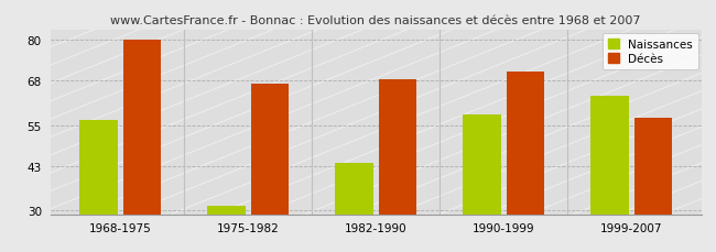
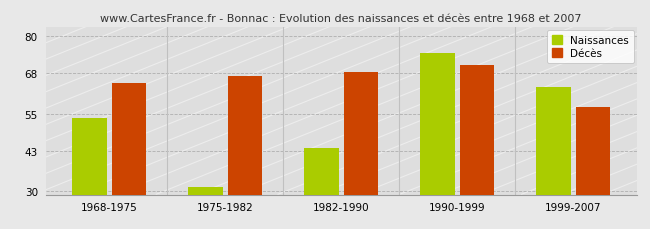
Naissances/1968-1975: 56.5 -> 53.5
Décès/1968-1975: 80.0 -> 65.0
Naissances/1990-1999: 58.0 -> 74.5
